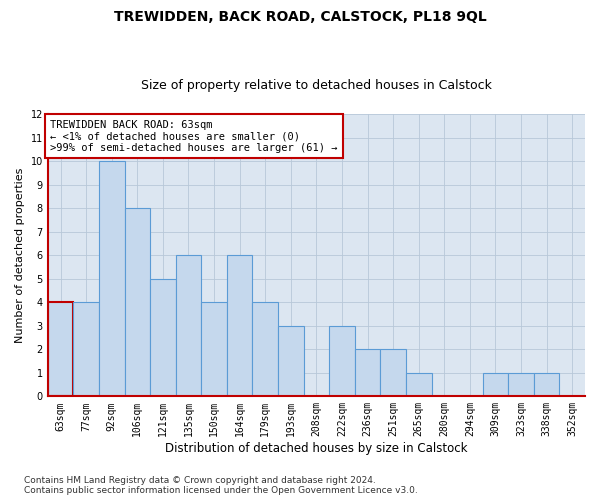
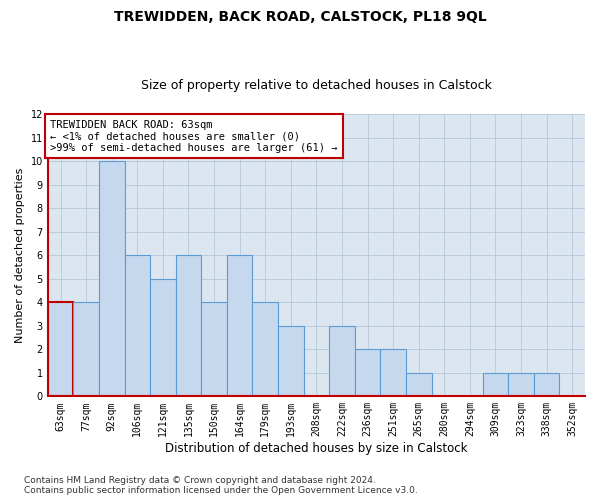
106sqm: 8 -> 6
